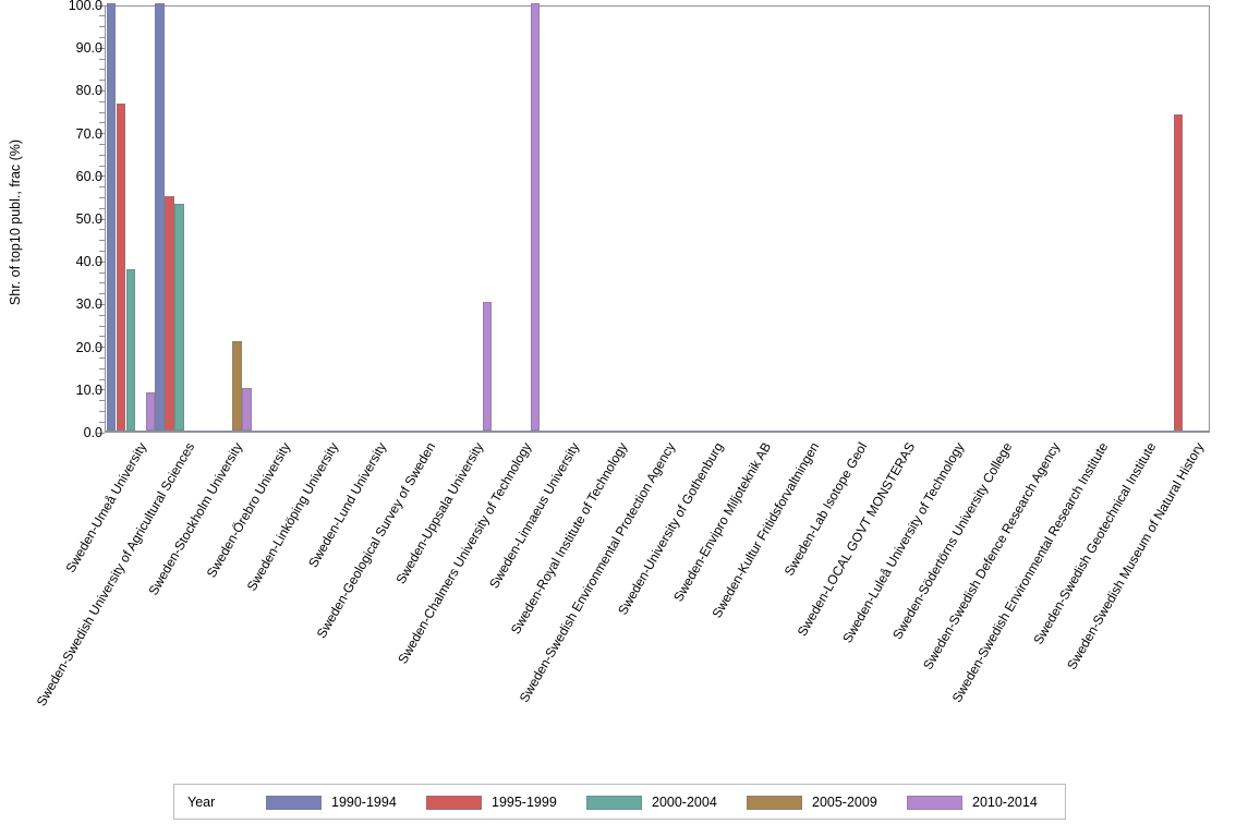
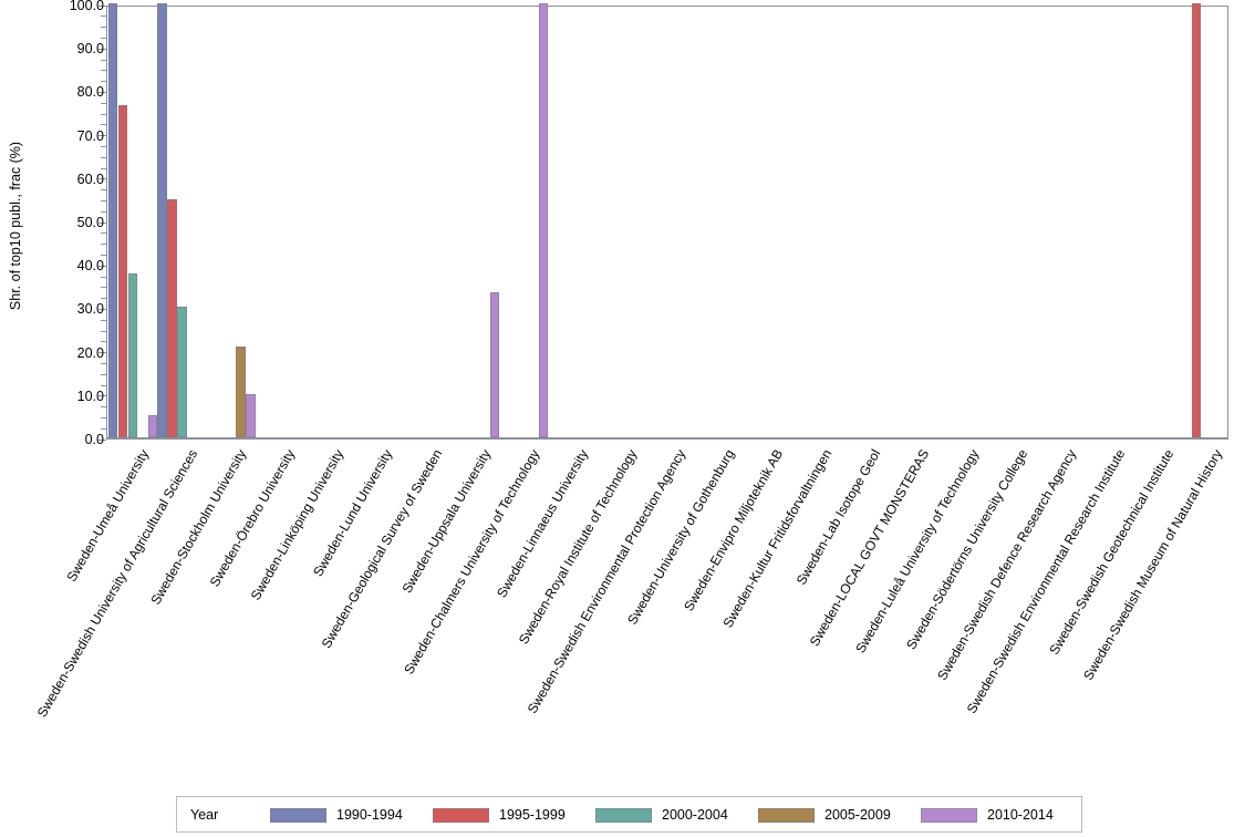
2010-2014/Sweden-Umeå University: 9 -> 5
2000-2004/Sweden-Swedish University of Agricultural Sciences: 53 -> 30
2010-2014/Sweden-Uppsala University: 30 -> 33
1995-1999/Sweden-Swedish Museum of Natural History: 74 -> 100
